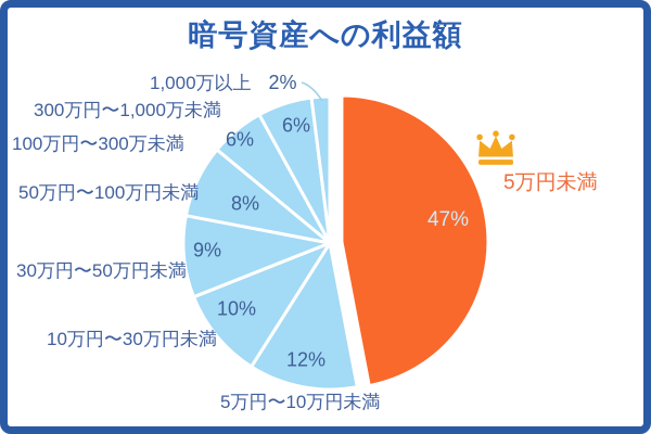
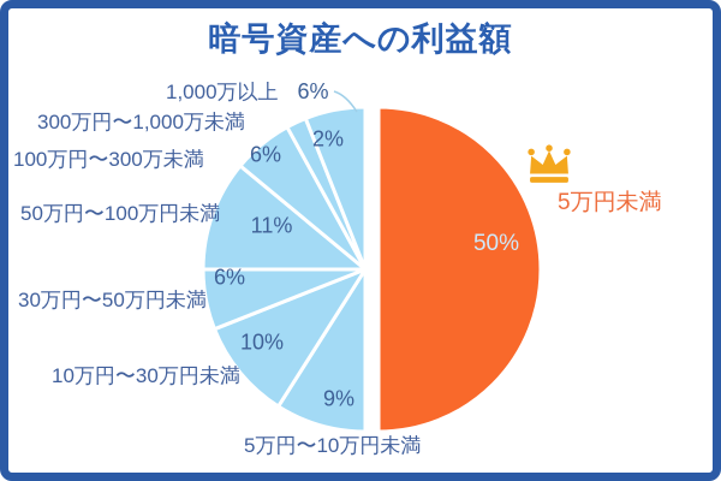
5万円未満: 47% -> 50%
5万円〜10万円未満: 12% -> 9%
30万円〜50万円未満: 9% -> 6%
50万円〜100万円未満: 8% -> 11%
300万円〜1,000万未満: 6% -> 2%
1,000万以上: 2% -> 6%
